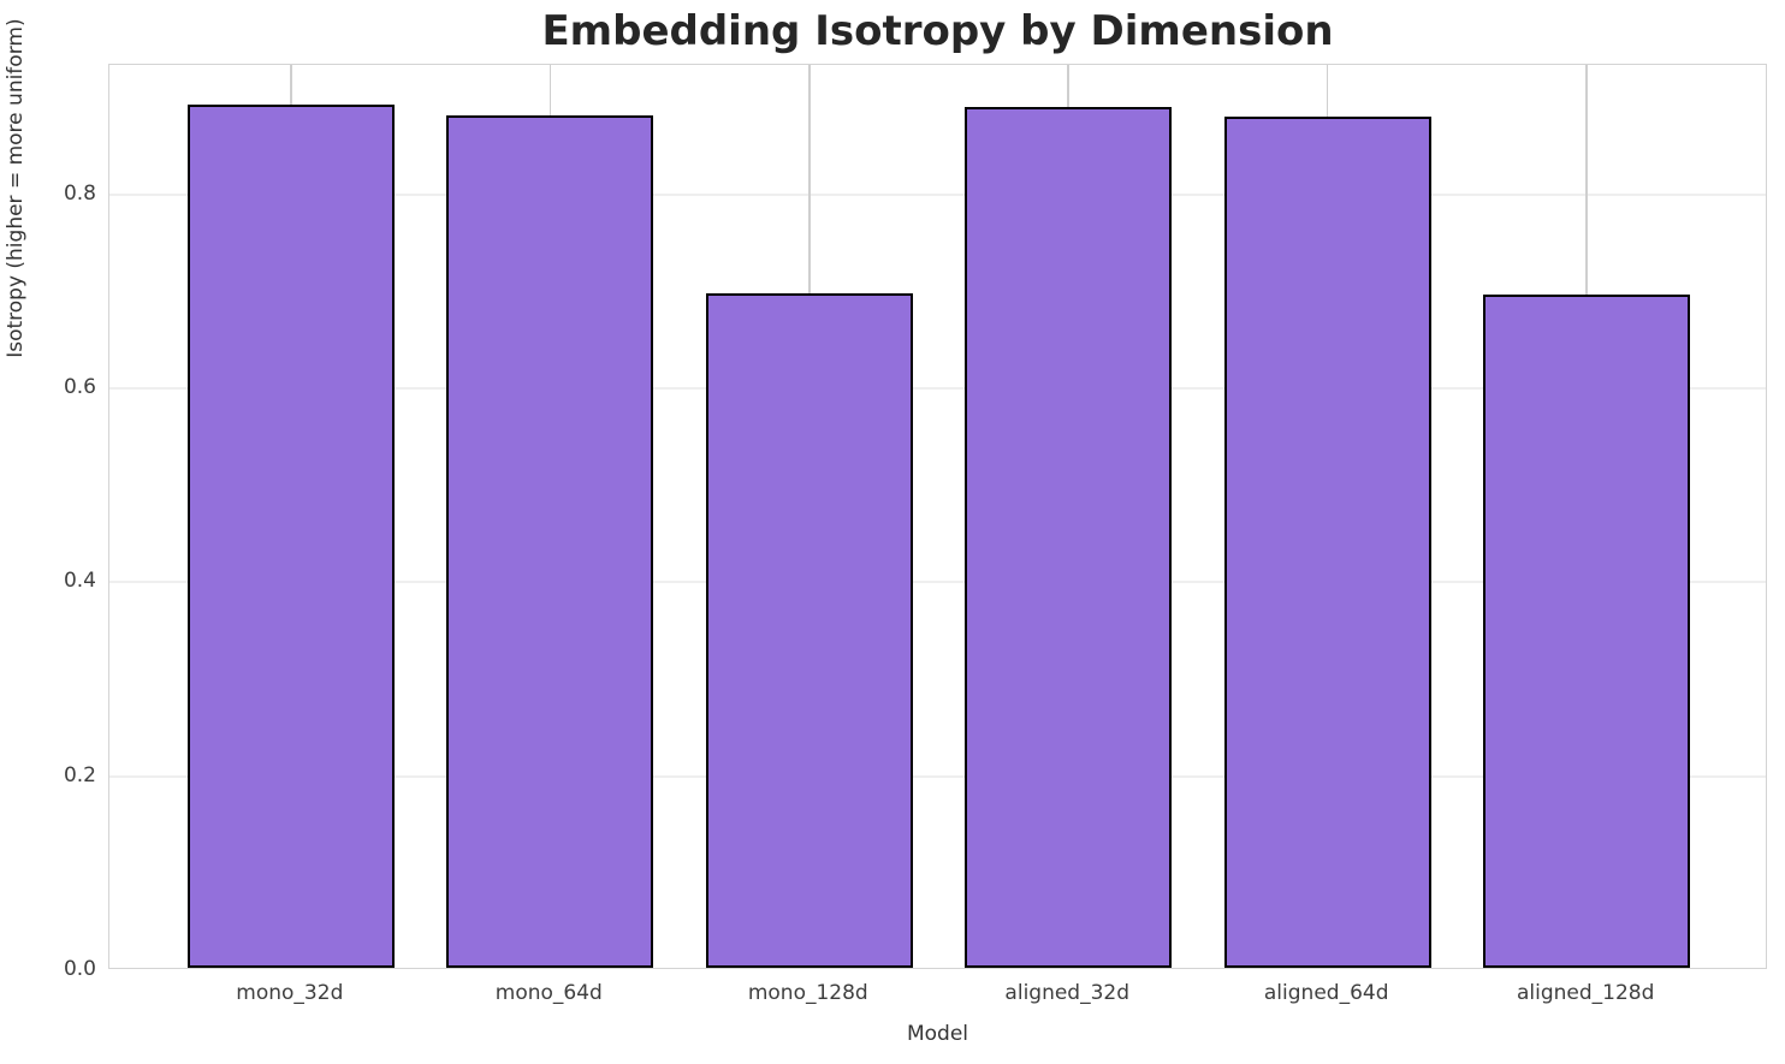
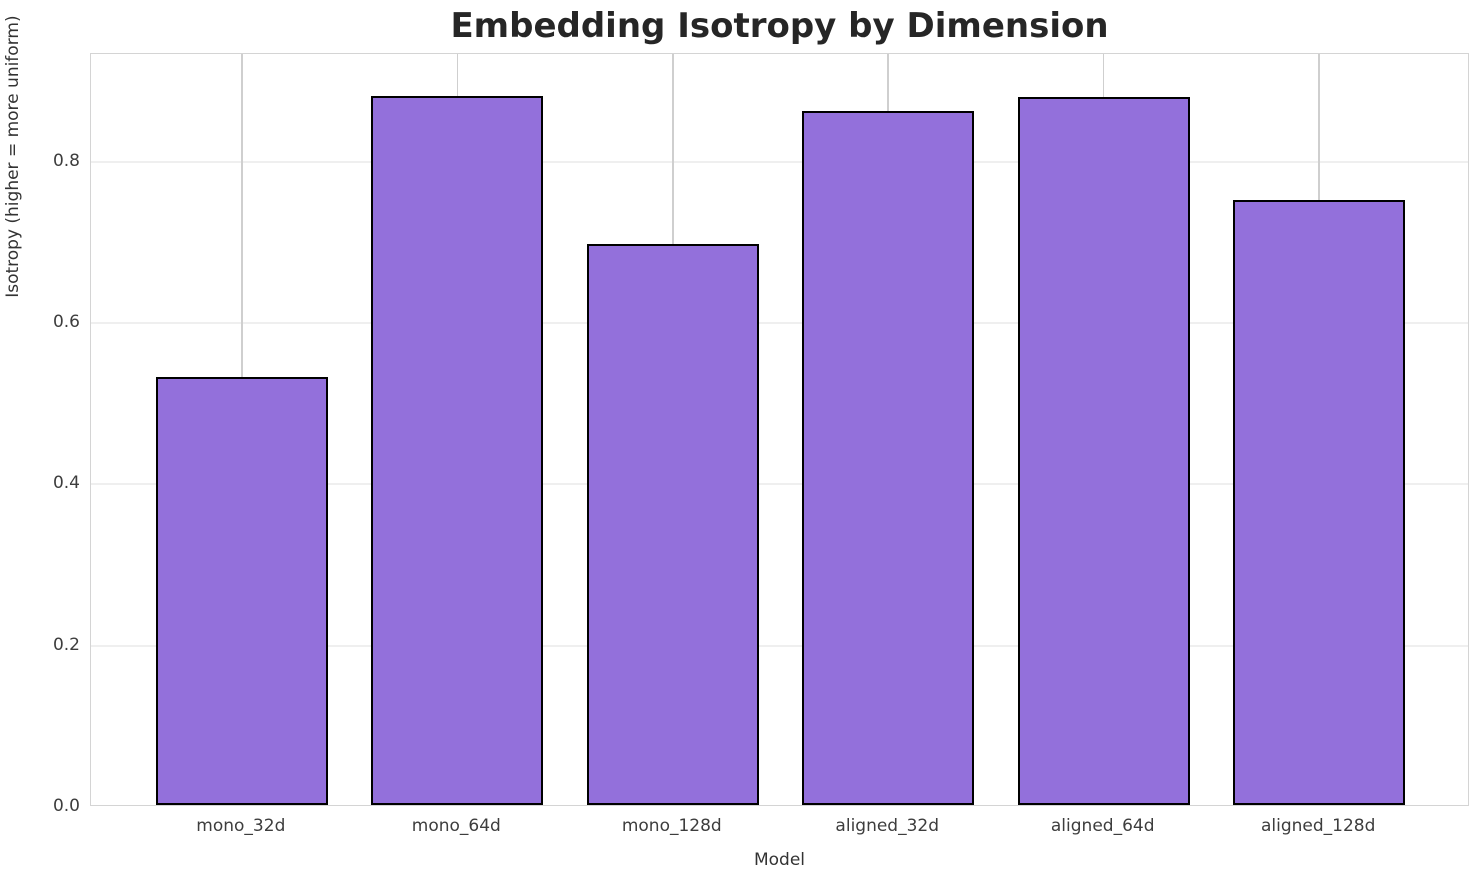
mono_32d: 0.89 -> 0.53
aligned_32d: 0.89 -> 0.86
aligned_128d: 0.69 -> 0.75
